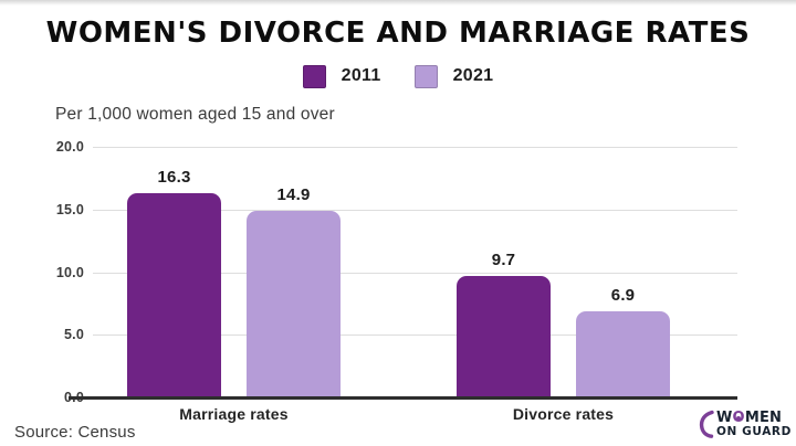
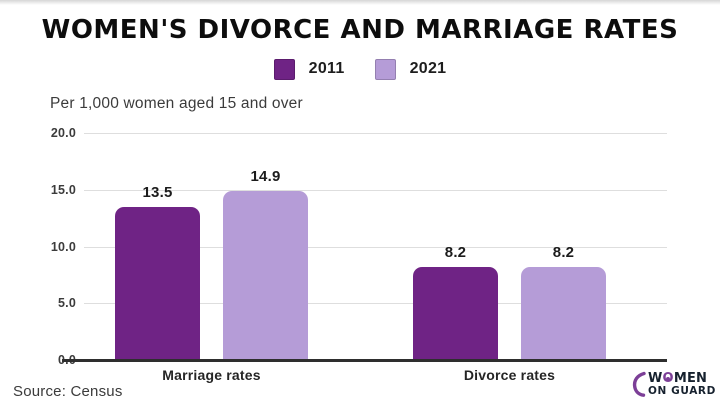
2011/Marriage rates: 16.3 -> 13.5
2011/Divorce rates: 9.7 -> 8.2
2021/Divorce rates: 6.9 -> 8.2
